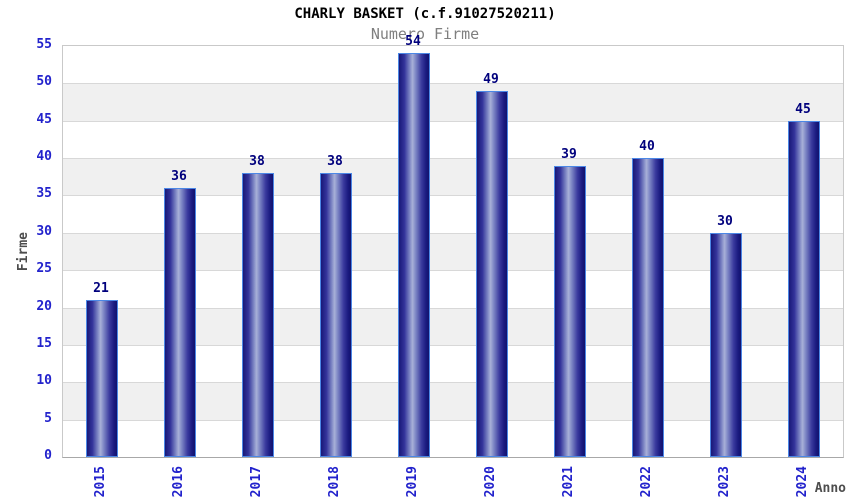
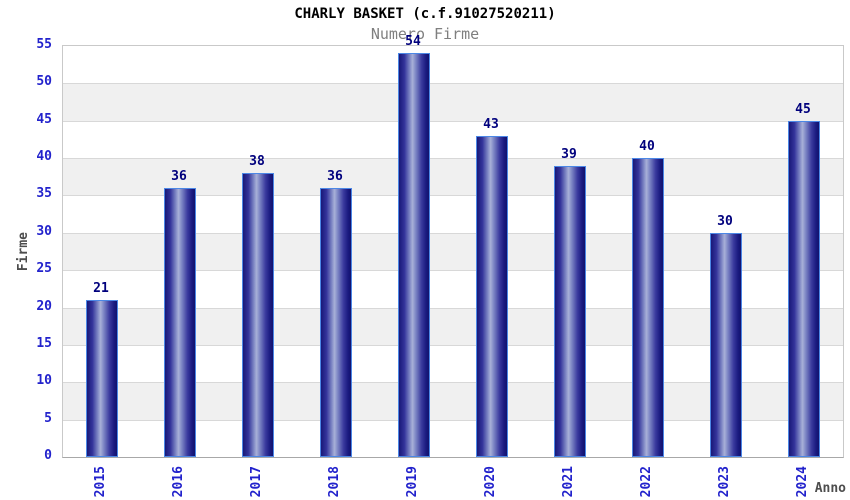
2018: 38 -> 36
2020: 49 -> 43
